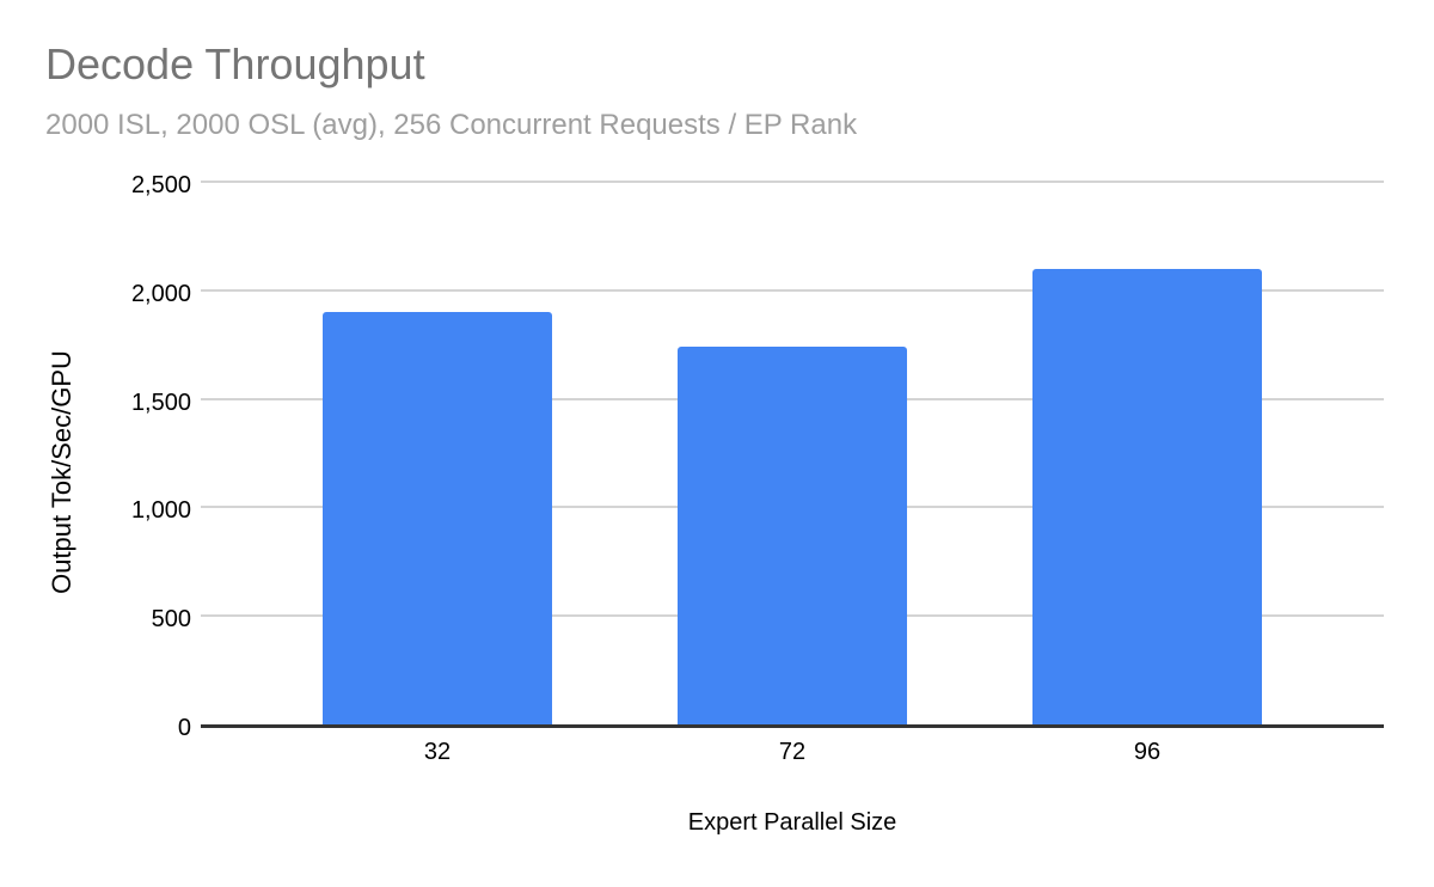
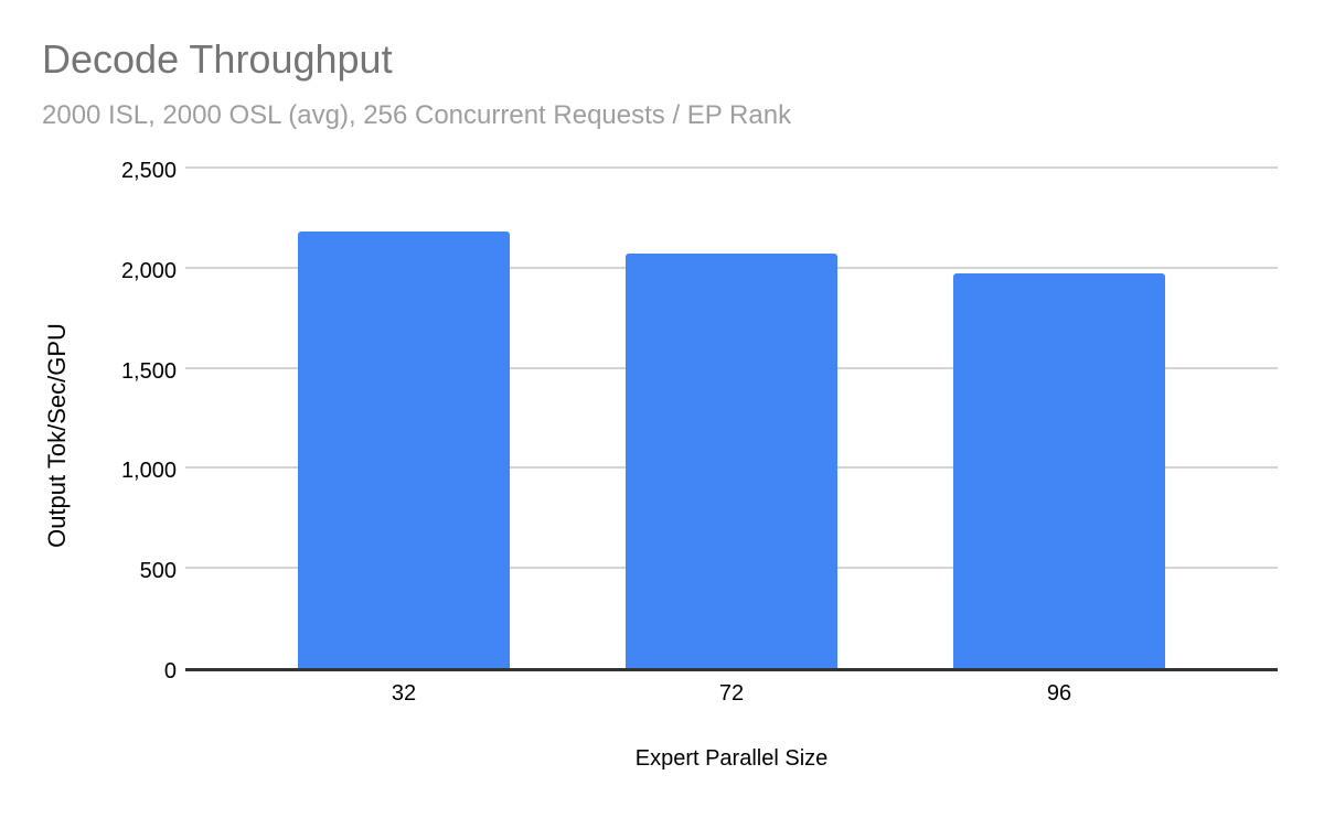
32: 1900 -> 2180
72: 1740 -> 2070
96: 2100 -> 1970
